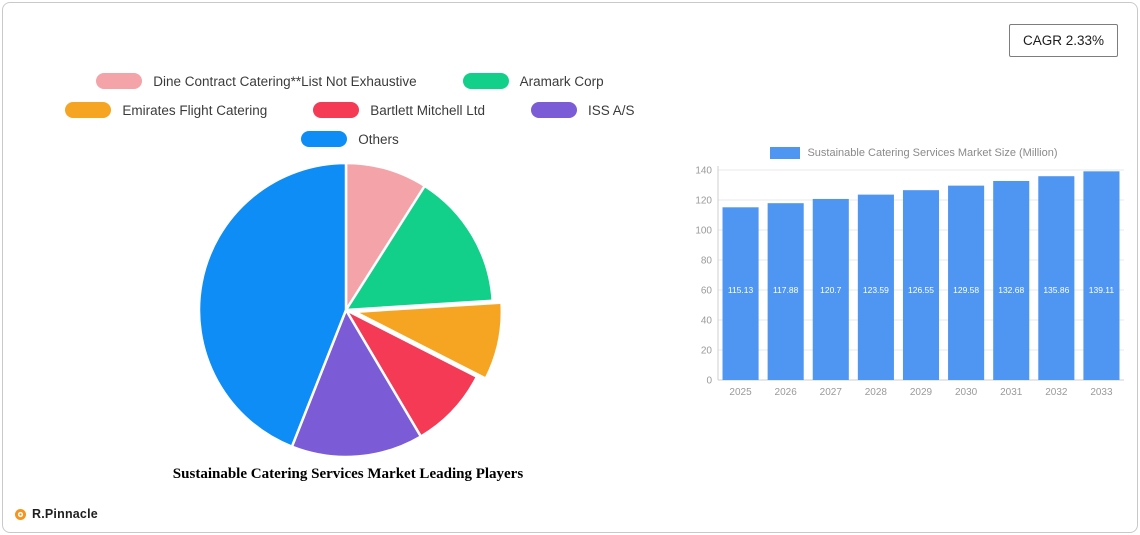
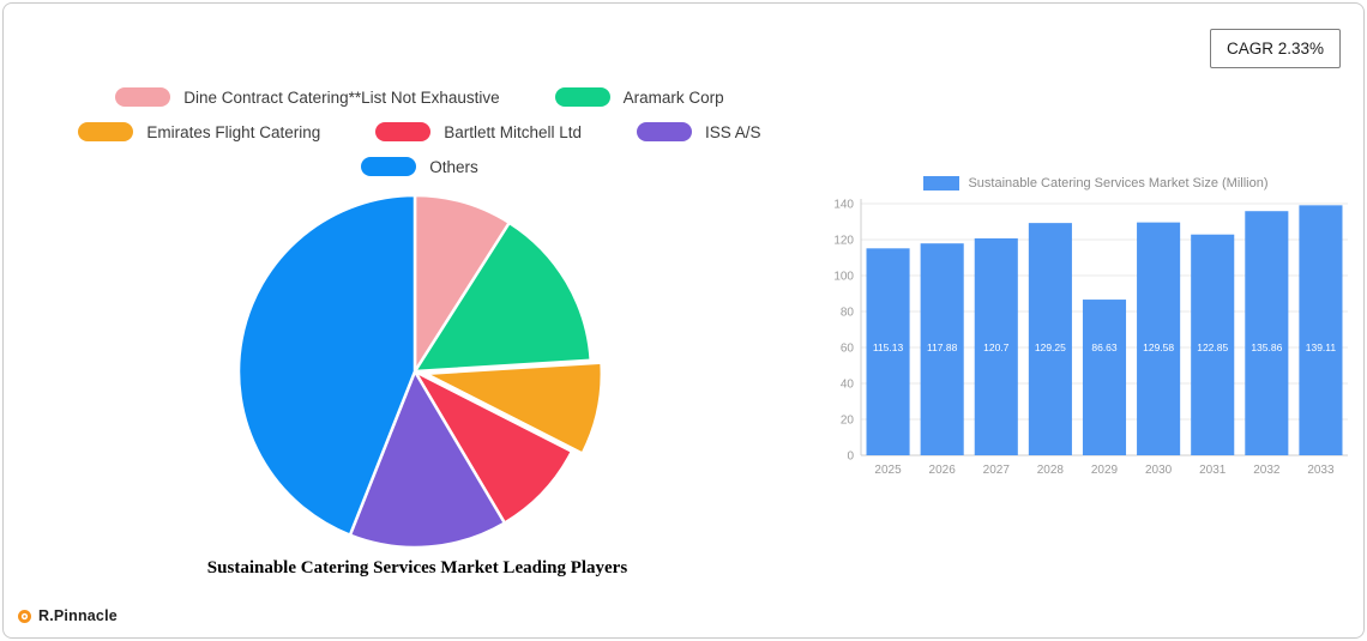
Sustainable Catering Services Market Size (Million)/2028: 123.59 -> 129.25
Sustainable Catering Services Market Size (Million)/2029: 126.55 -> 86.63
Sustainable Catering Services Market Size (Million)/2031: 132.68 -> 122.85
